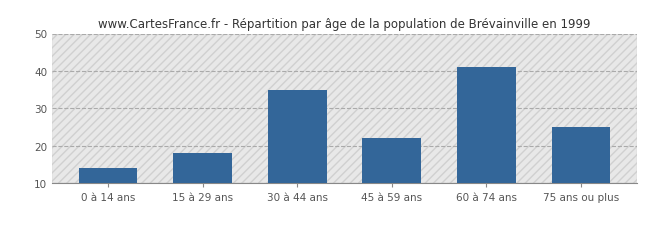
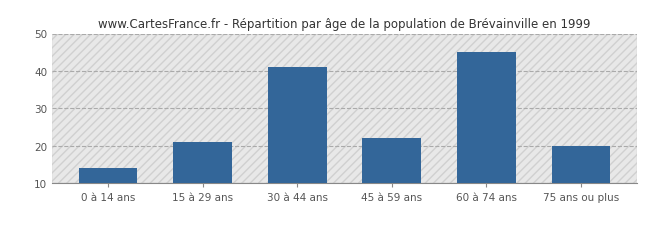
15 à 29 ans: 18 -> 21
30 à 44 ans: 35 -> 41
60 à 74 ans: 41 -> 45
75 ans ou plus: 25 -> 20
